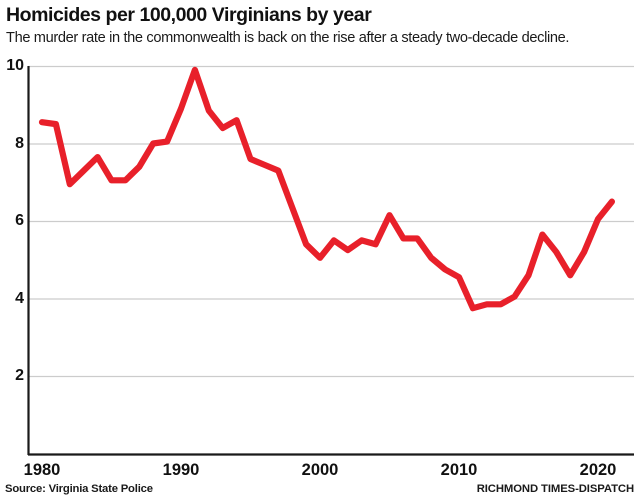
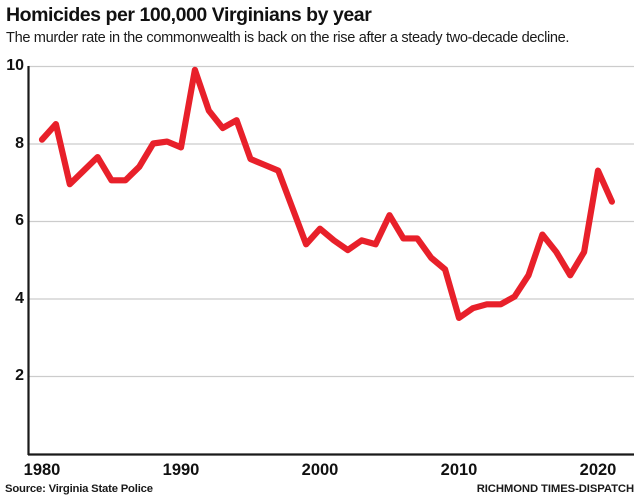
1980: 8.6 -> 8.1
1990: 8.9 -> 7.9
2000: 5.0 -> 5.8
2010: 4.5 -> 3.5
2020: 6.0 -> 7.3
